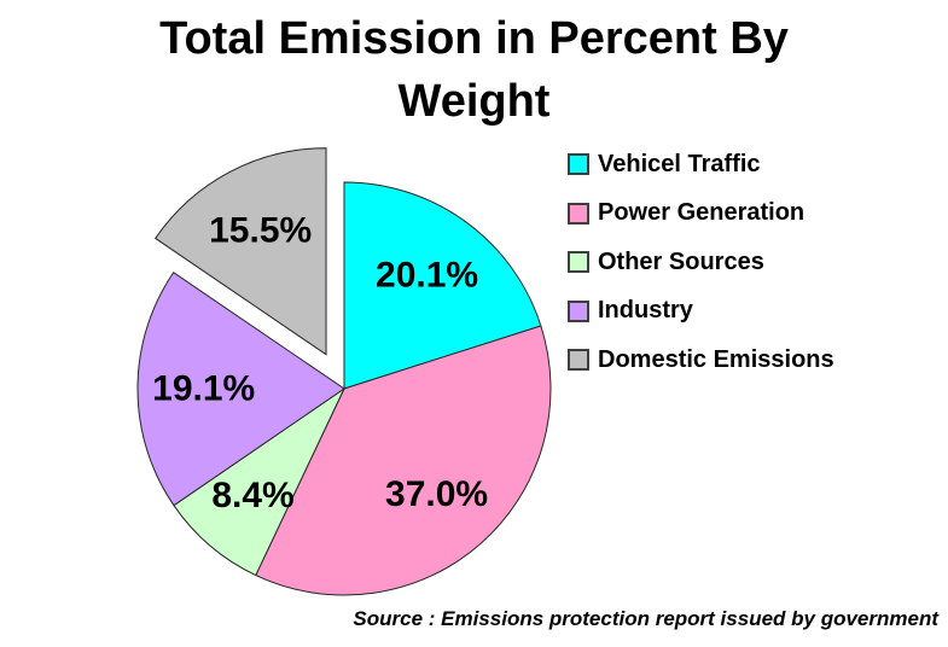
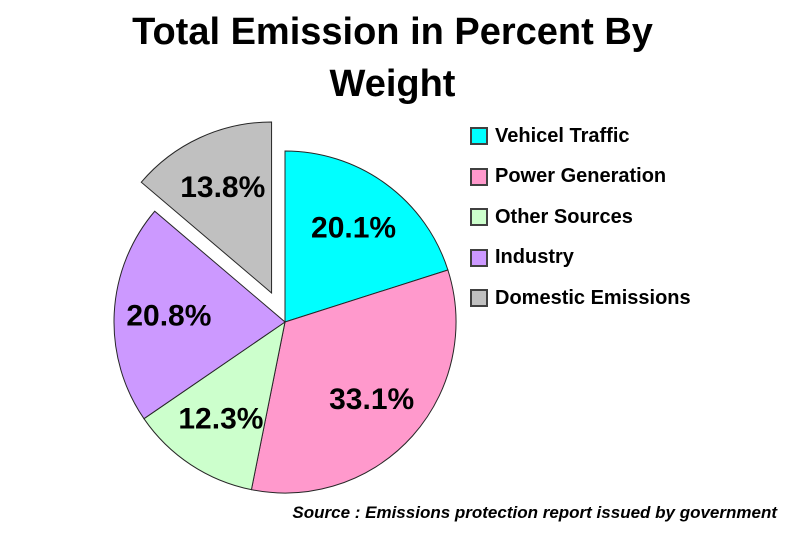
Power Generation: 37.0% -> 33.1%
Other Sources: 8.4% -> 12.3%
Industry: 19.1% -> 20.8%
Domestic Emissions: 15.5% -> 13.8%
